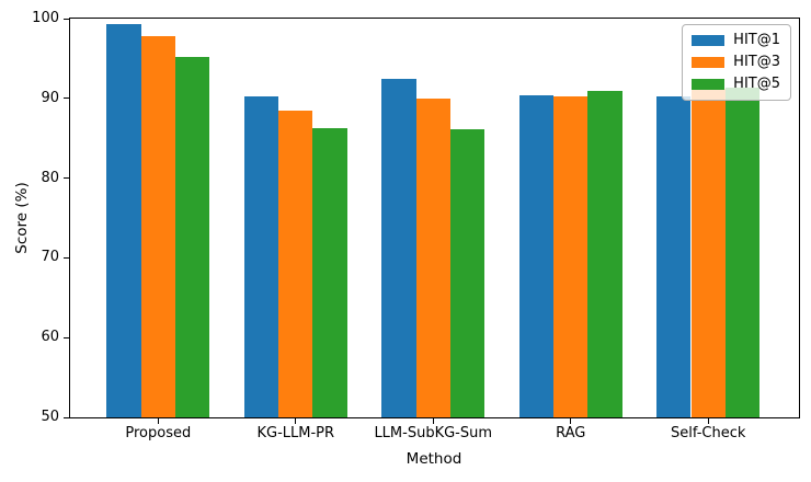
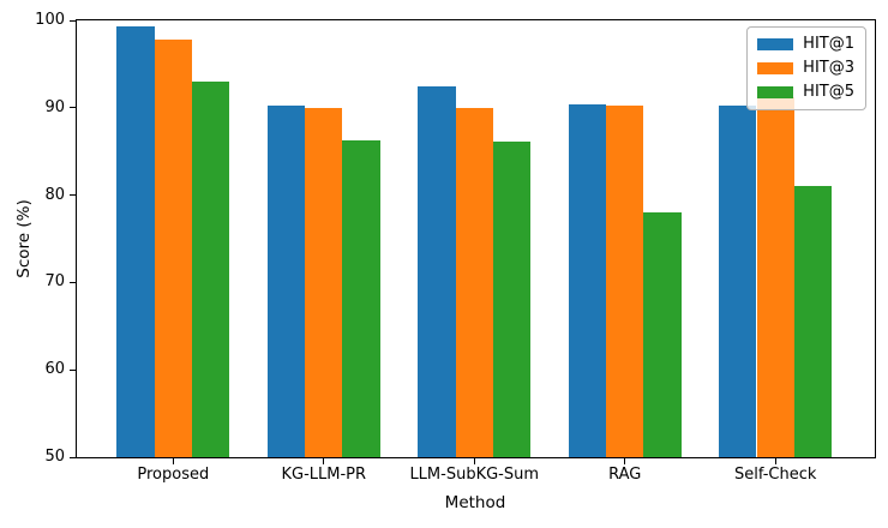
HIT@5/Proposed: 95 -> 93
HIT@3/KG-LLM-PR: 88 -> 90
HIT@5/RAG: 91 -> 78
HIT@5/Self-Check: 91 -> 81
